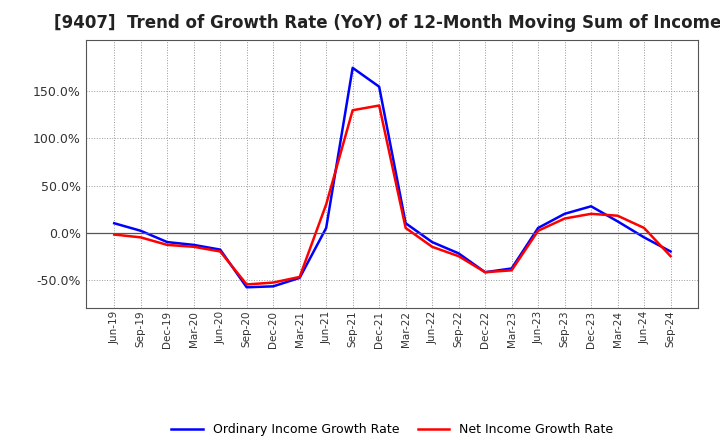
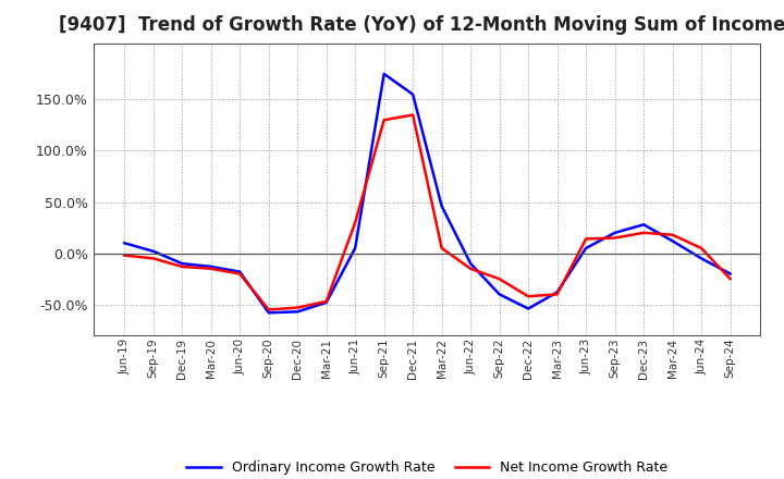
Ordinary Income Growth Rate/Mar-22: 10% -> 46%
Ordinary Income Growth Rate/Sep-22: -22% -> -40%
Ordinary Income Growth Rate/Dec-22: -42% -> -54%
Net Income Growth Rate/Jun-23: 2% -> 14%
